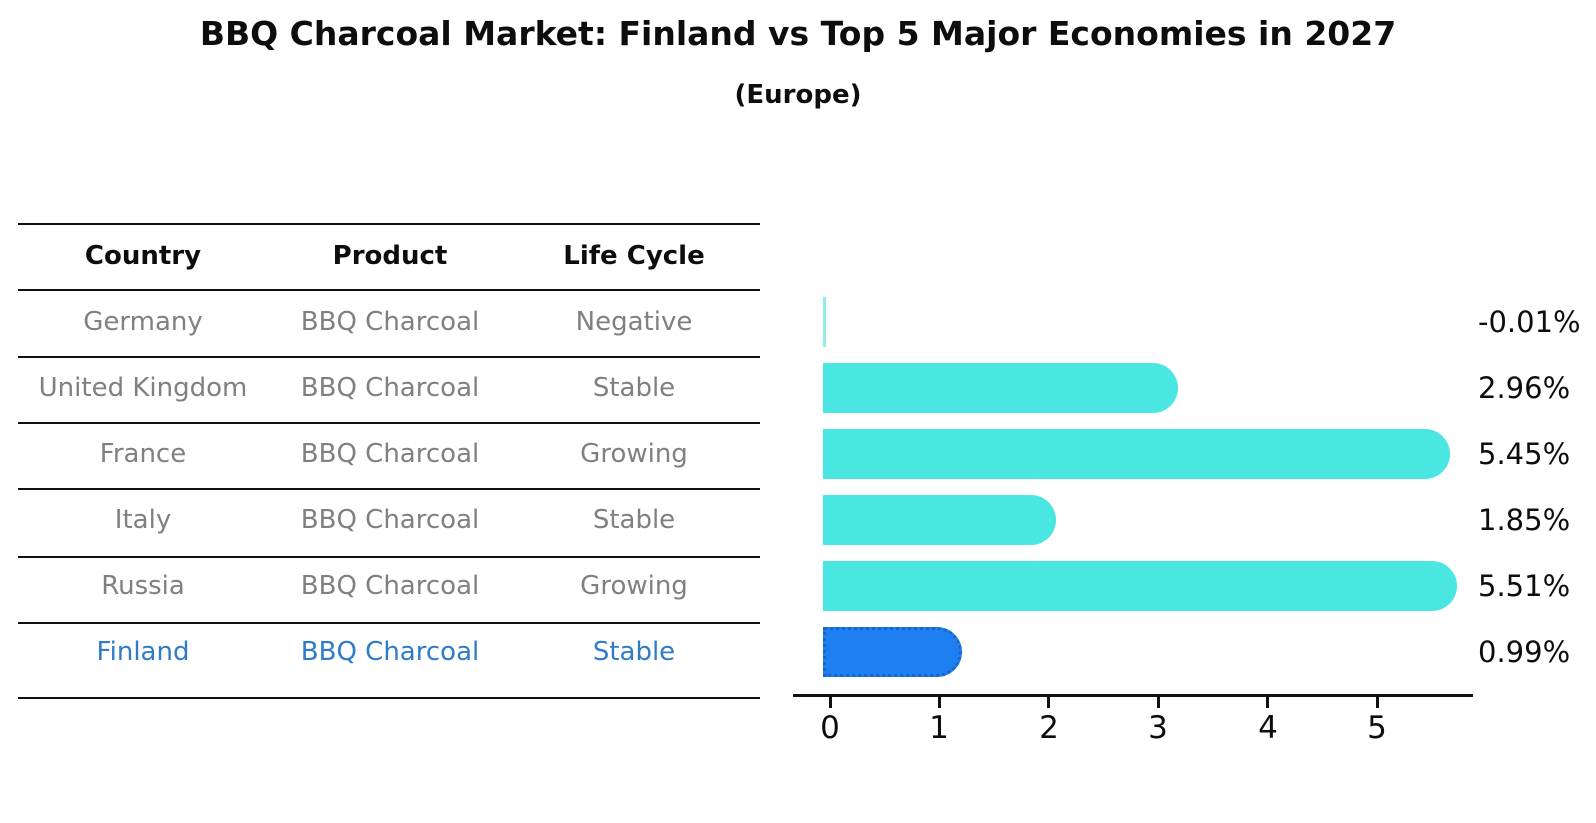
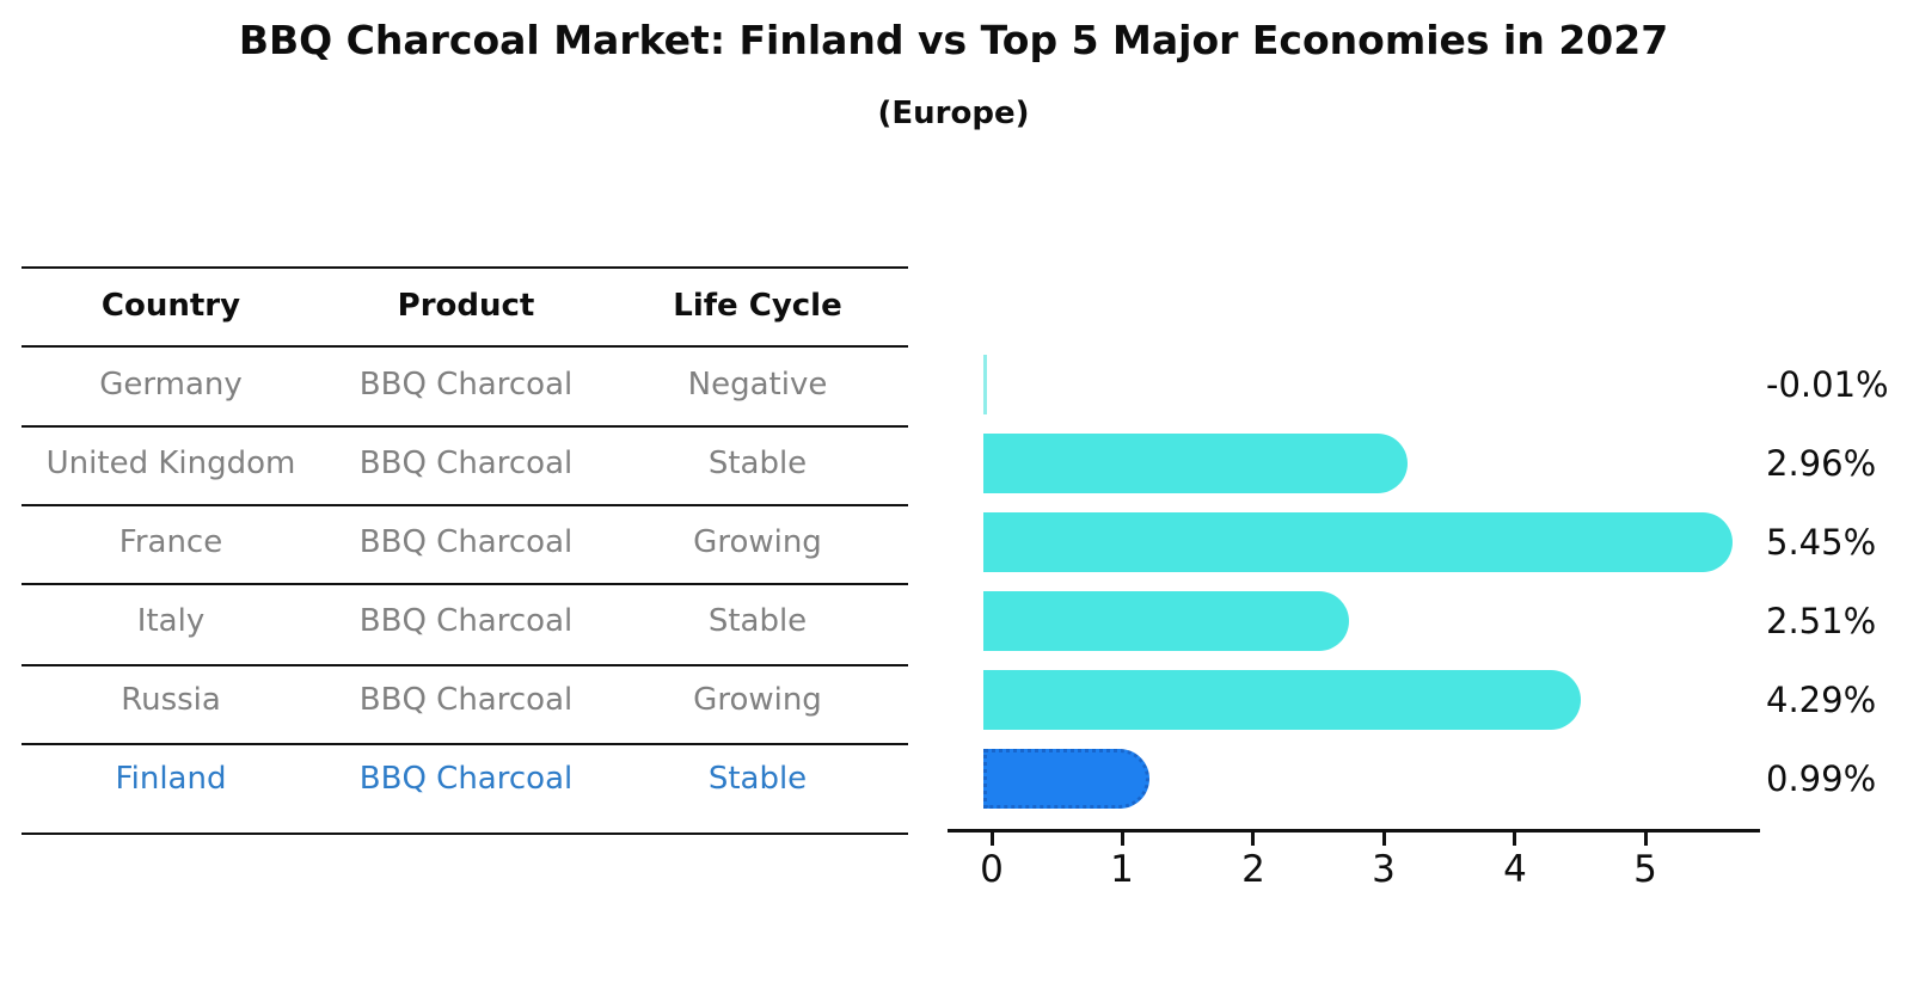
Italy: 1.85% -> 2.51%
Russia: 5.51% -> 4.29%
